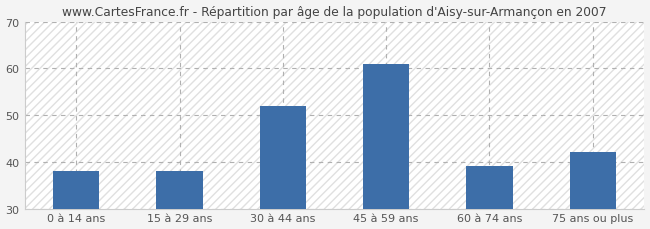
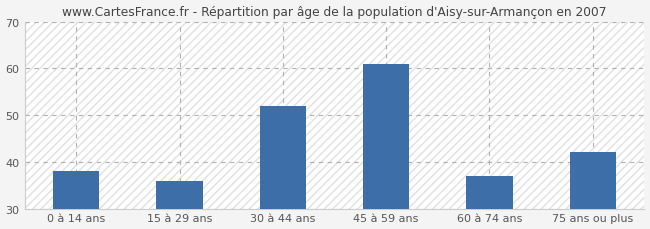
15 à 29 ans: 38 -> 36
60 à 74 ans: 39 -> 37
